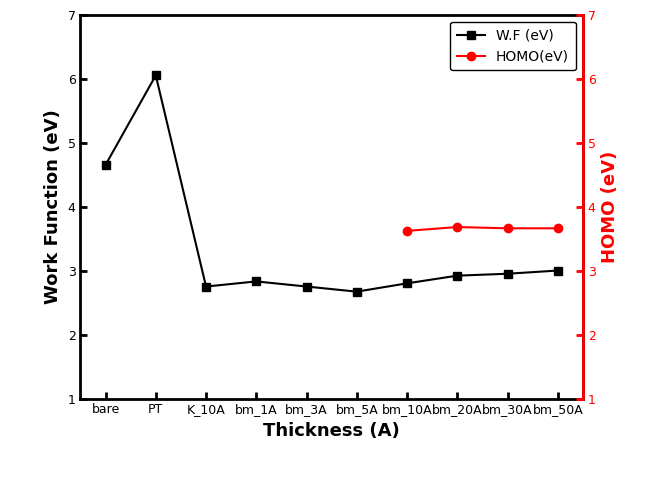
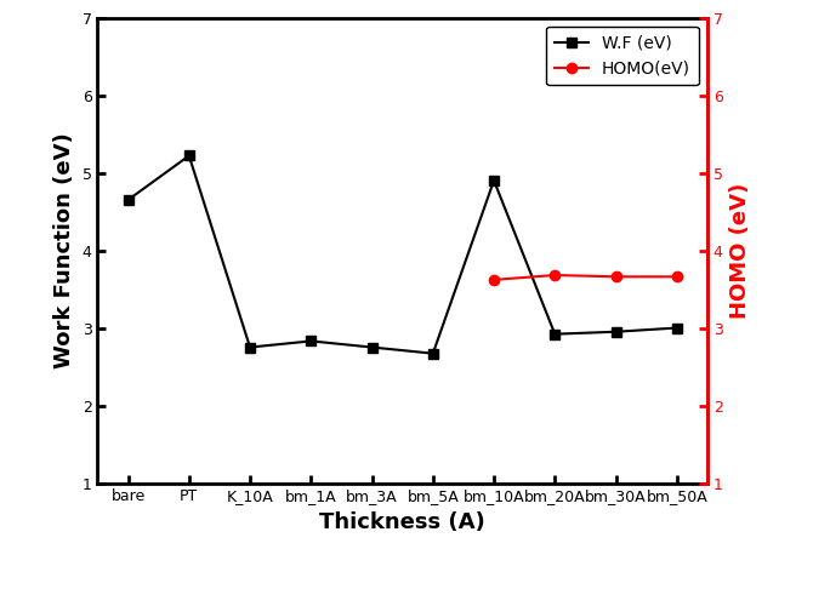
W.F (eV)/PT: 6.05 -> 5.22
W.F (eV)/bm_10A: 2.80 -> 4.90
